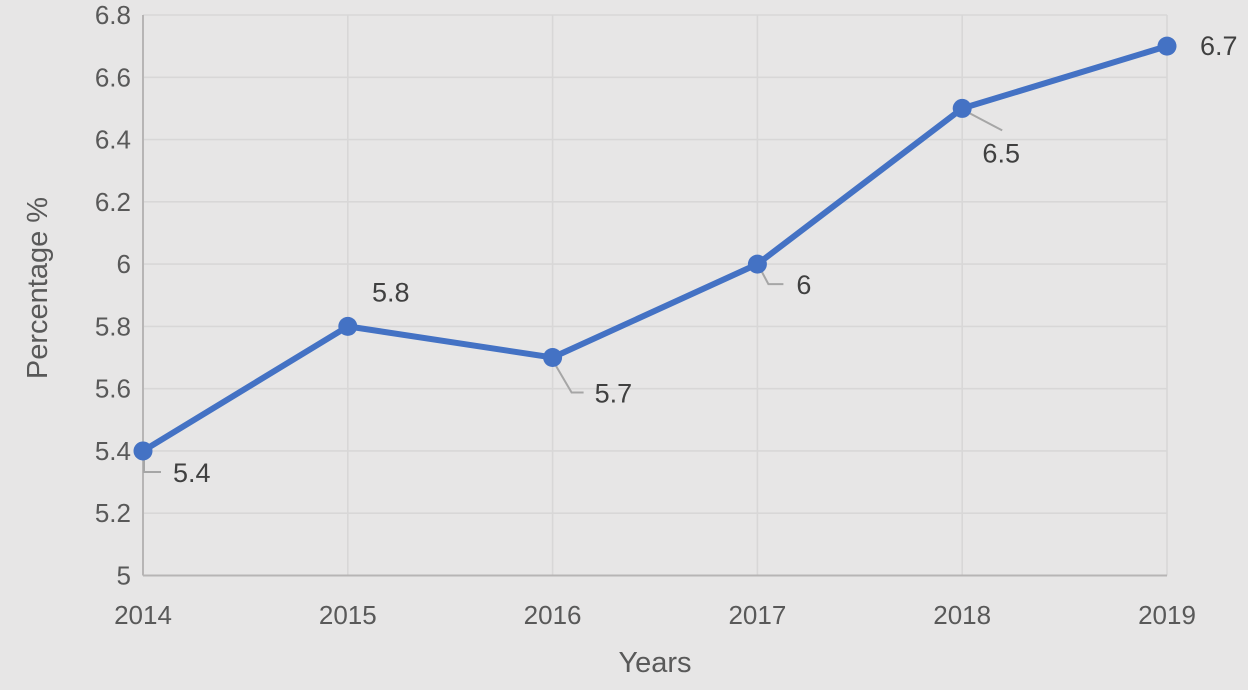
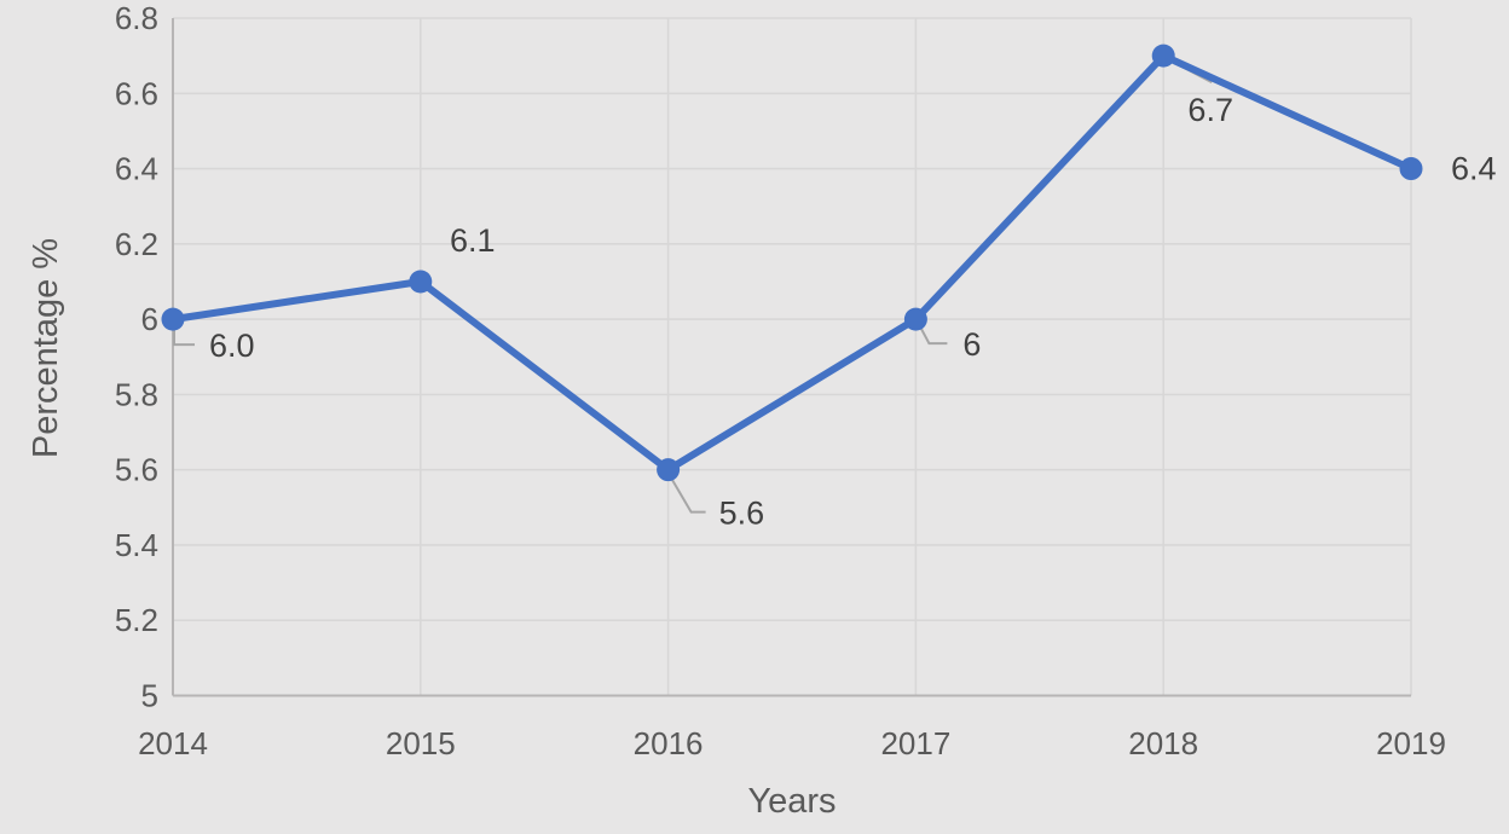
2014: 5.4 -> 6.0
2015: 5.8 -> 6.1
2016: 5.7 -> 5.6
2018: 6.5 -> 6.7
2019: 6.7 -> 6.4
